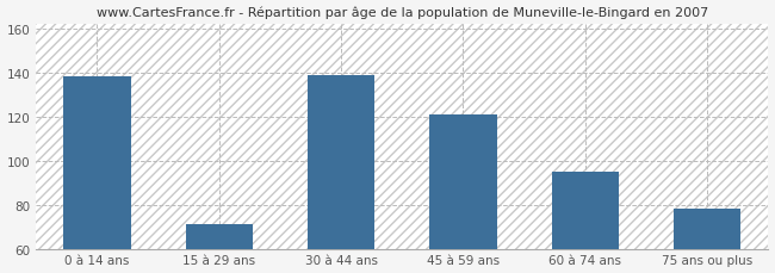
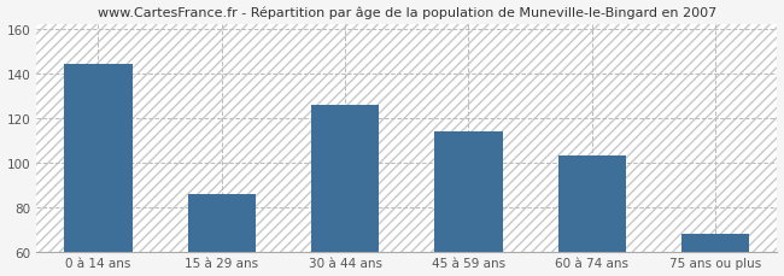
0 à 14 ans: 138 -> 144
15 à 29 ans: 71 -> 86
30 à 44 ans: 139 -> 126
45 à 59 ans: 121 -> 114
60 à 74 ans: 95 -> 103
75 ans ou plus: 78 -> 68
